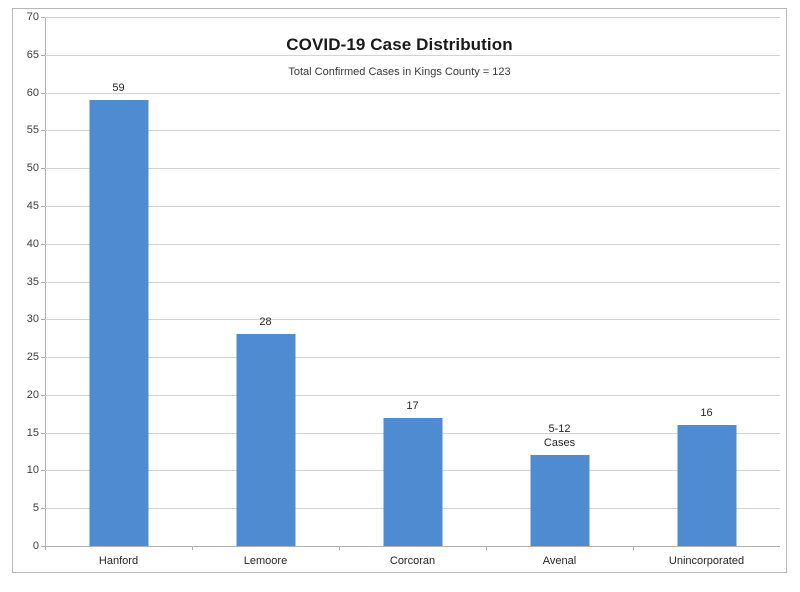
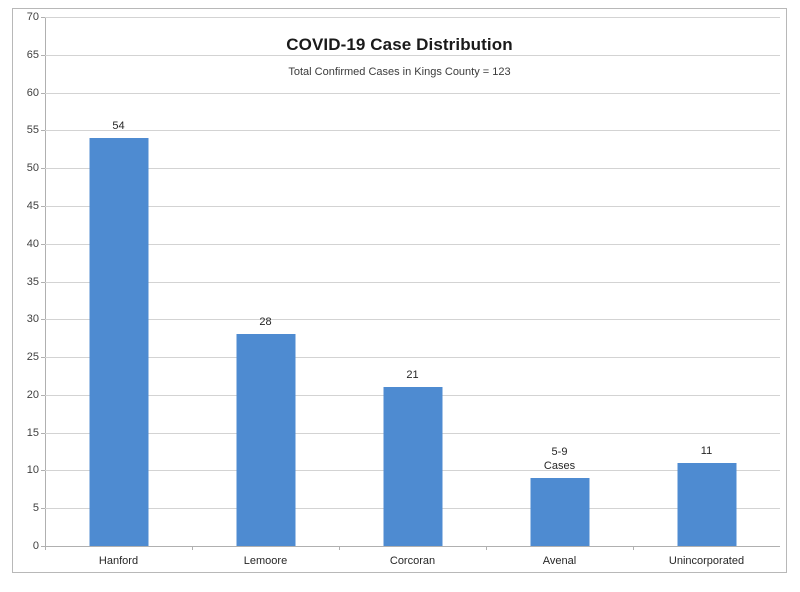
Hanford: 59 -> 54
Corcoran: 17 -> 21
Avenal: 12 -> 9
Unincorporated: 16 -> 11
